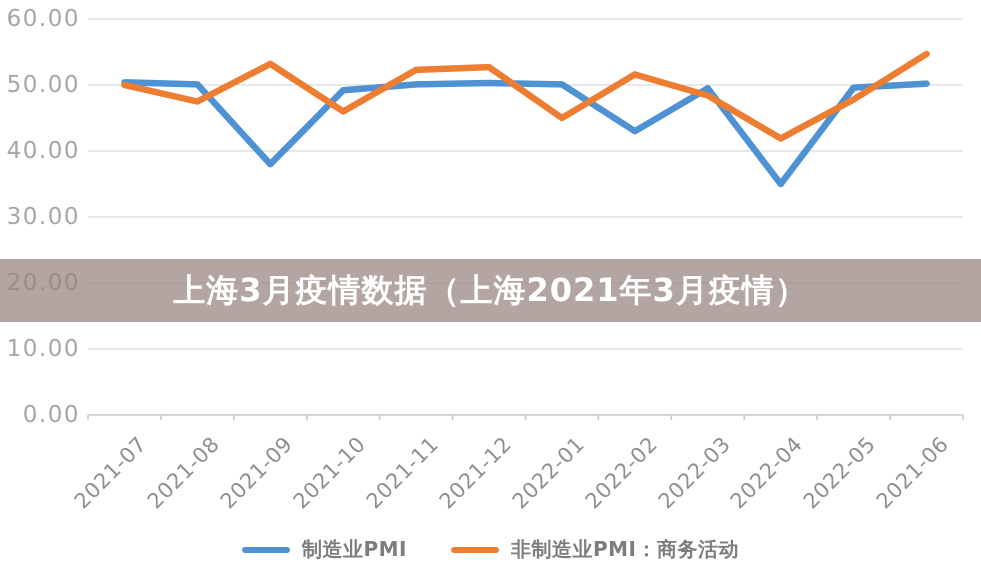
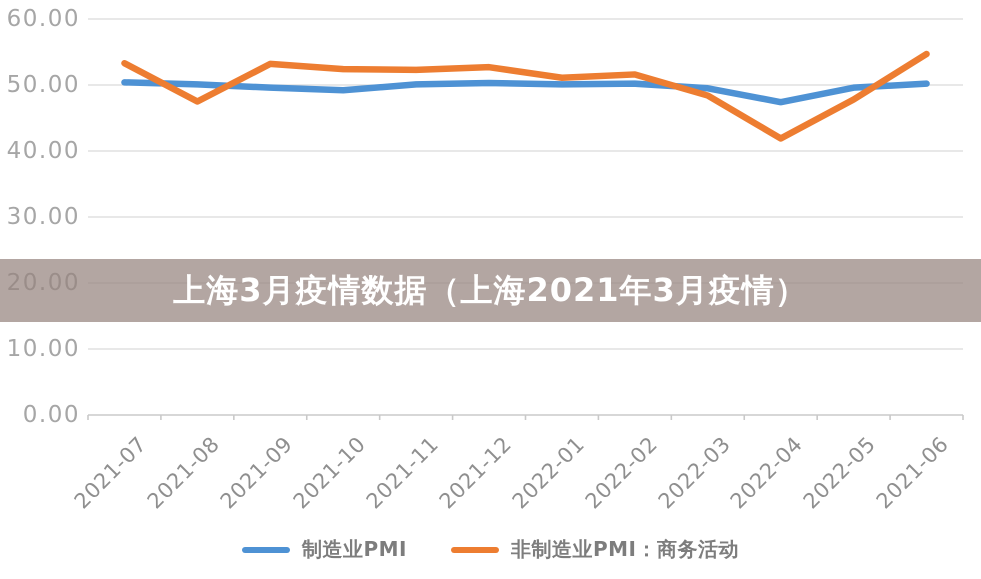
非制造业PMI：商务活动/2021-07: 50 -> 53
制造业PMI/2021-09: 38 -> 50
非制造业PMI：商务活动/2021-10: 46 -> 52
非制造业PMI：商务活动/2022-01: 45 -> 51
制造业PMI/2022-02: 43 -> 50
制造业PMI/2022-04: 35 -> 47
